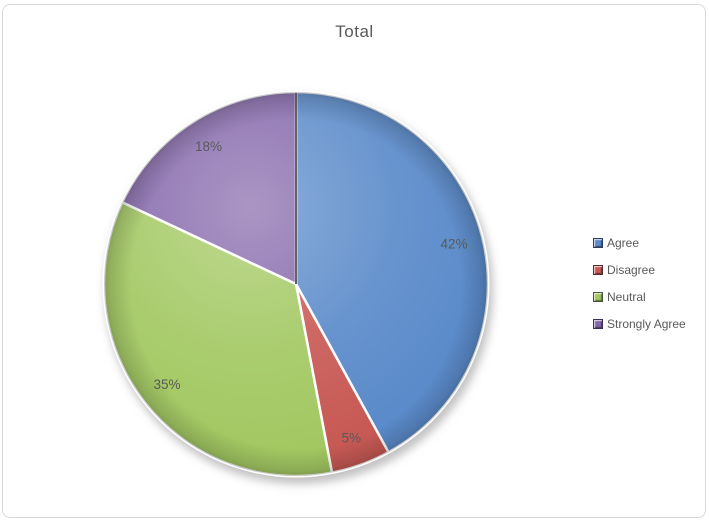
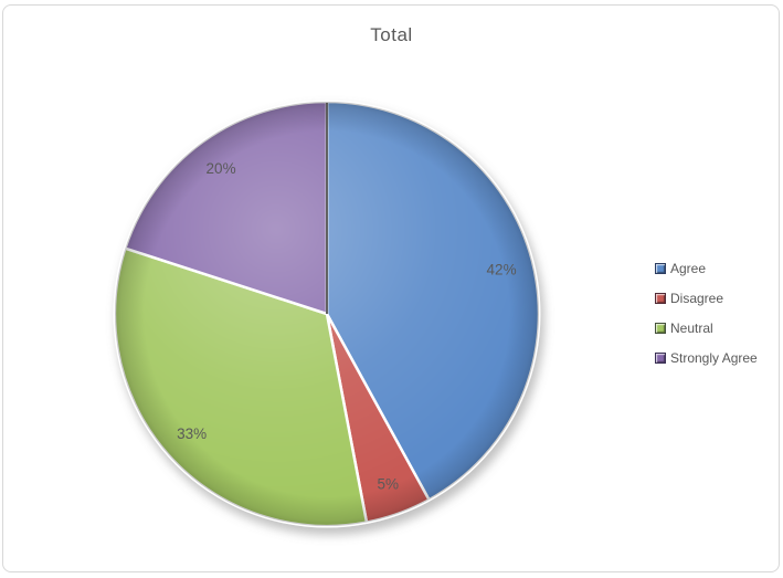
Neutral: 35% -> 33%
Strongly Agree: 18% -> 20%
